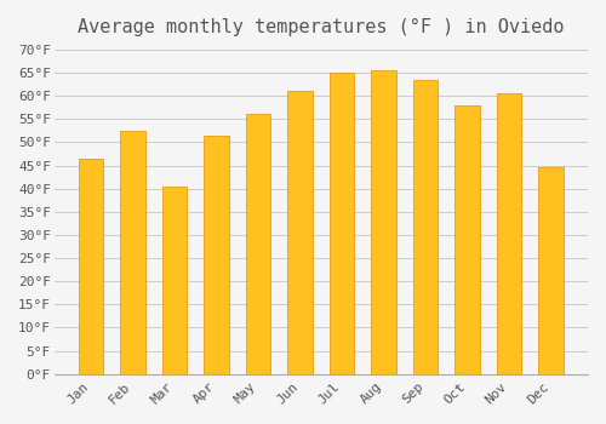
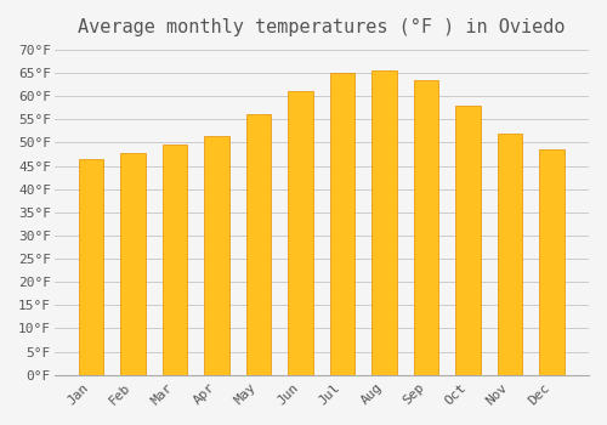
Feb: 52.5°F -> 47.8°F
Mar: 40.5°F -> 49.5°F
Nov: 60.5°F -> 52.0°F
Dec: 44.5°F -> 48.5°F
